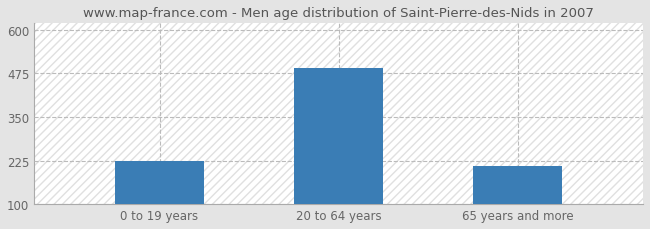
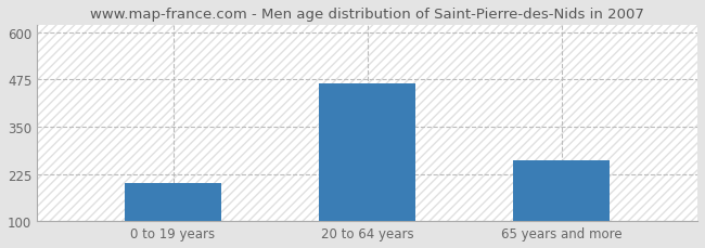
0 to 19 years: 225 -> 200
20 to 64 years: 490 -> 465
65 years and more: 210 -> 260
